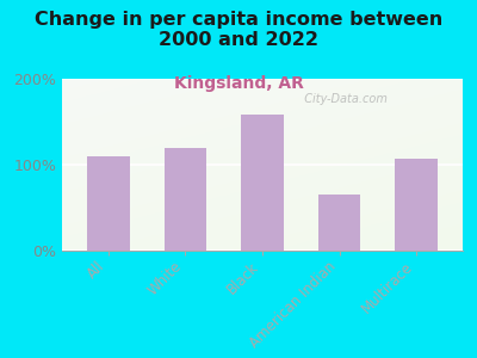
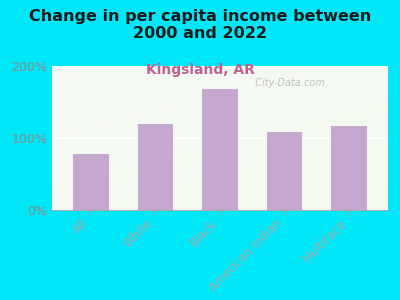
All: 110% -> 78%
Black: 158% -> 168%
American Indian: 65% -> 108%
Multirace: 107% -> 116%
